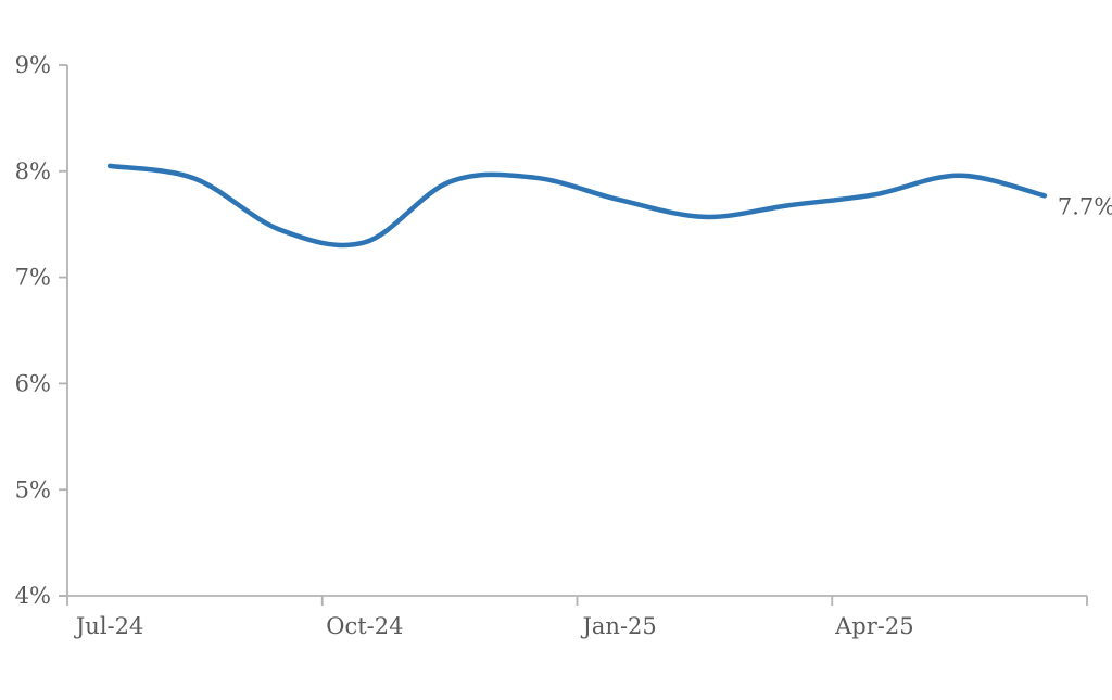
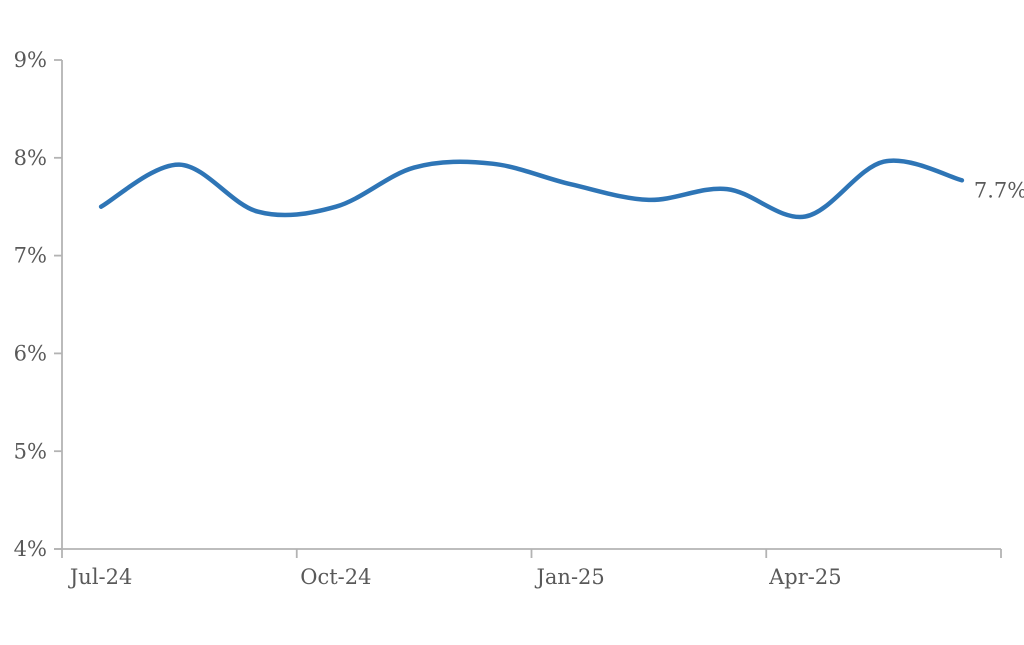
Jul-24: 8.1% -> 7.5%
Oct-24: 7.3% -> 7.5%
Apr-25: 7.8% -> 7.4%
